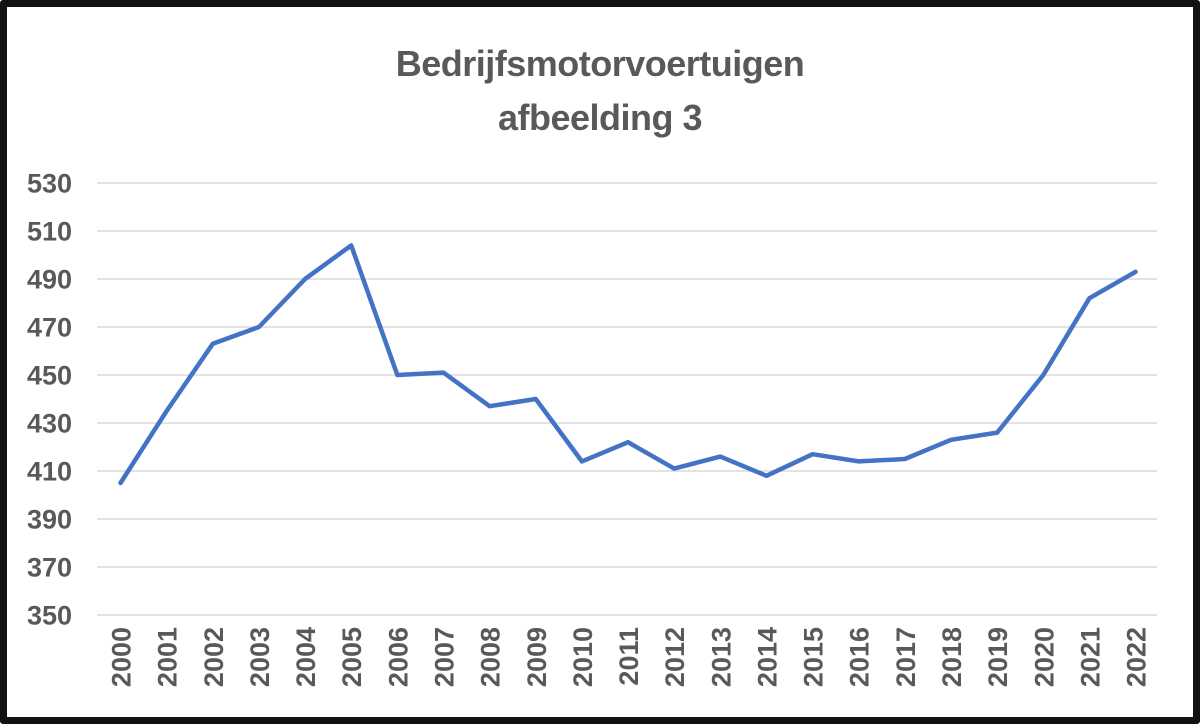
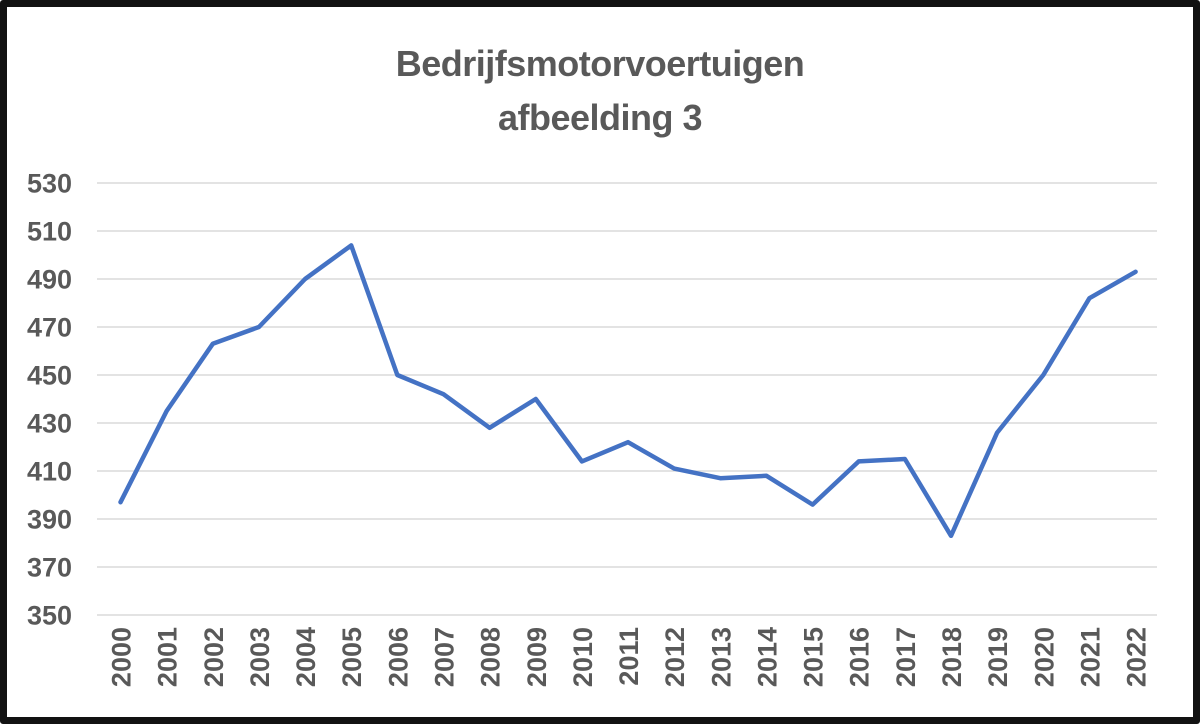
2000: 405 -> 397
2007: 451 -> 442
2008: 437 -> 428
2013: 416 -> 407
2015: 417 -> 396
2018: 423 -> 383
